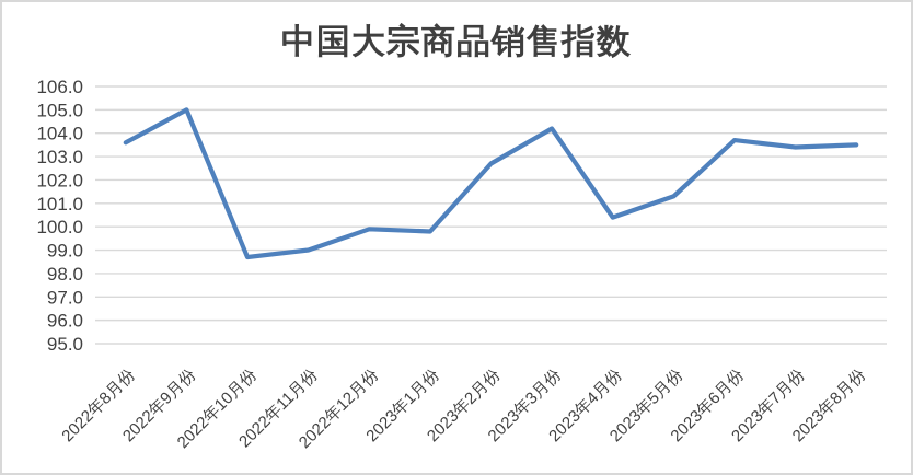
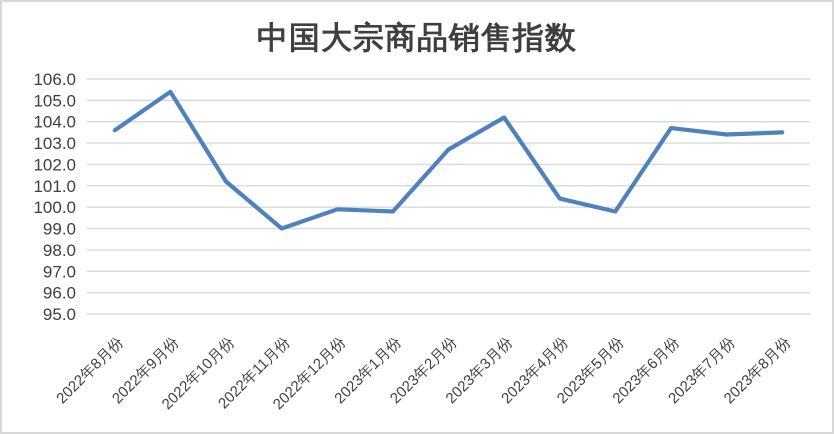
2022年9月份: 105.0 -> 105.4
2022年10月份: 98.7 -> 101.2
2023年5月份: 101.3 -> 99.8
